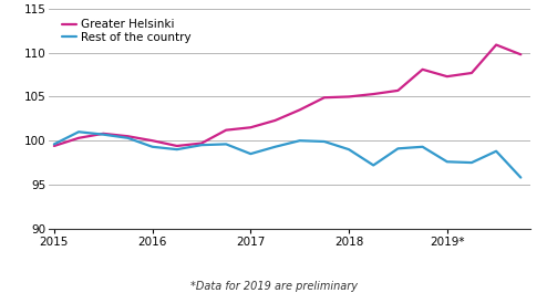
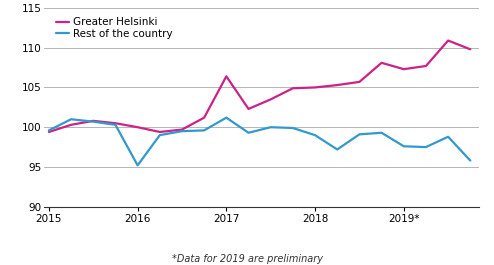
Rest of the country/2016: 99.3 -> 95.2
Greater Helsinki/2017: 101.5 -> 106.4
Rest of the country/2017: 98.5 -> 101.2
